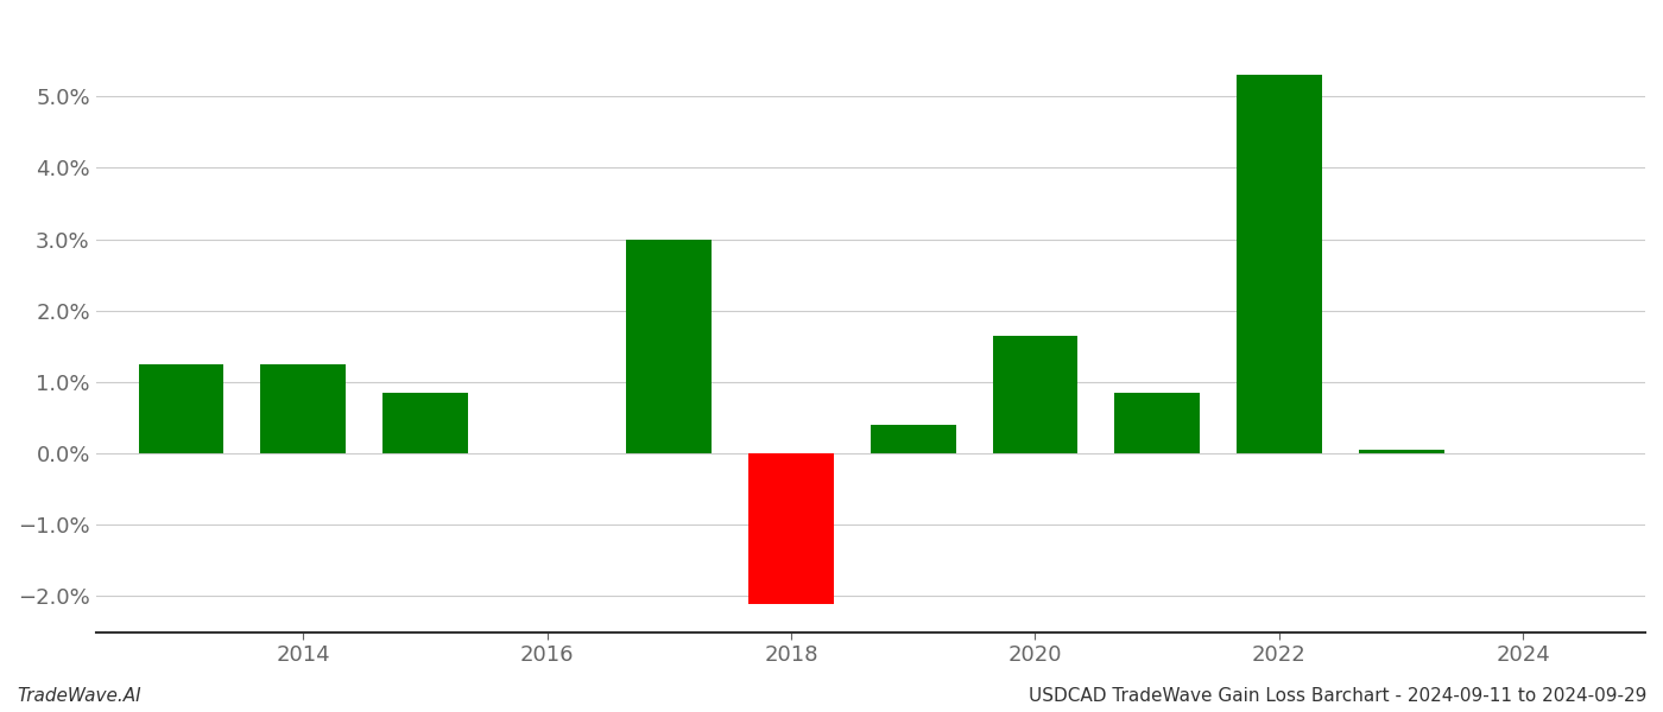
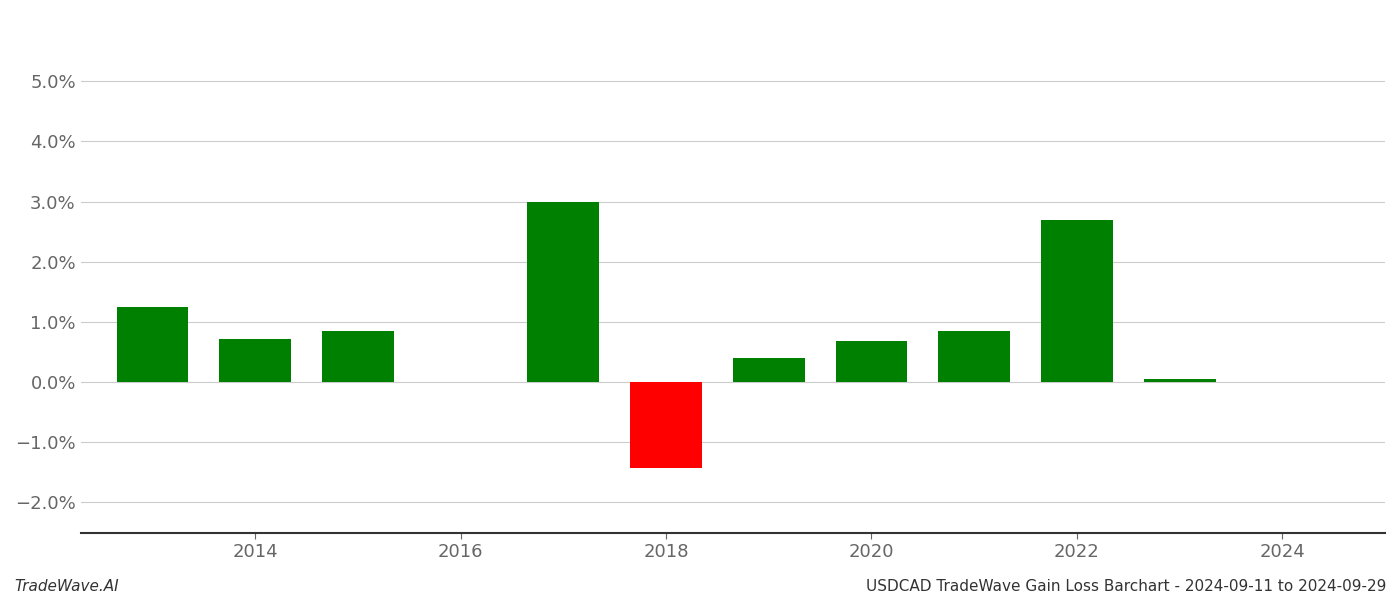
2014: 1.25% -> 0.72%
2018: -2.10% -> -1.42%
2020: 1.65% -> 0.68%
2022: 5.30% -> 2.70%
